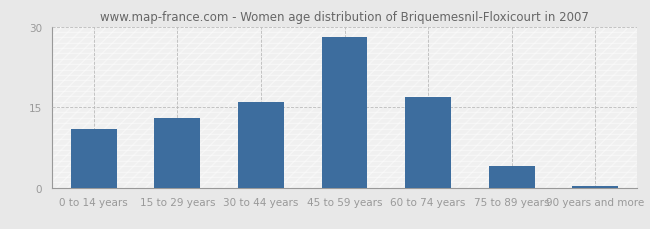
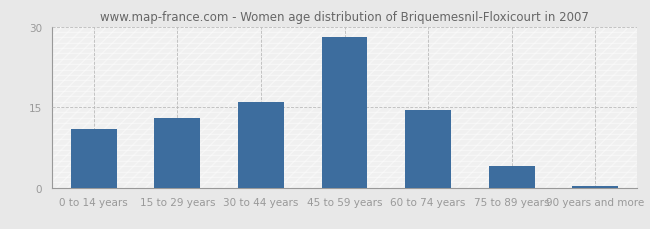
60 to 74 years: 16.8 -> 14.5
